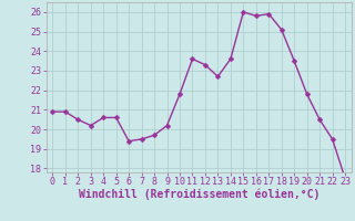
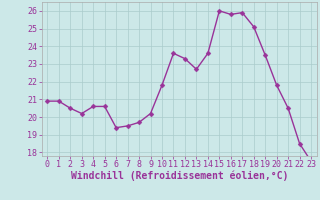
22: 19.5 -> 18.5
